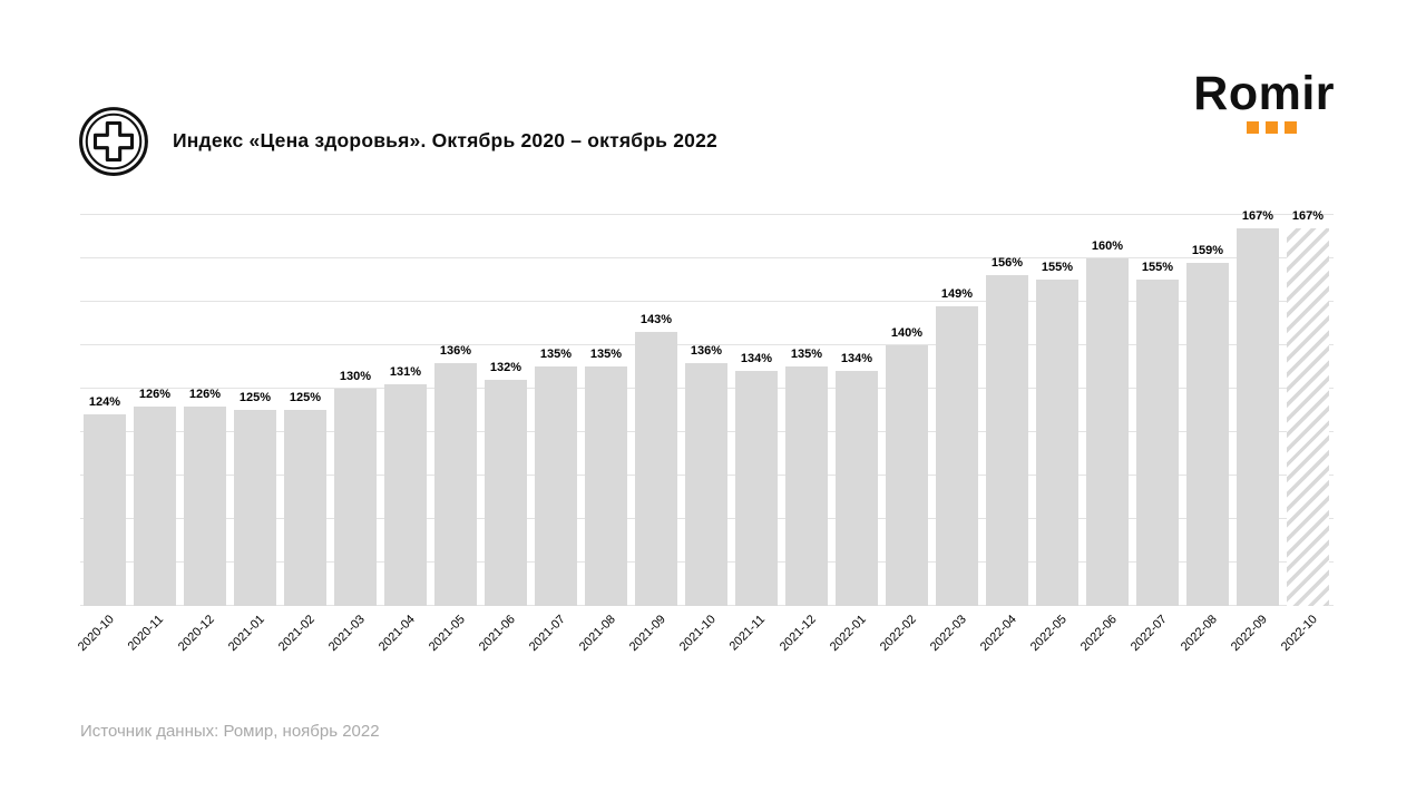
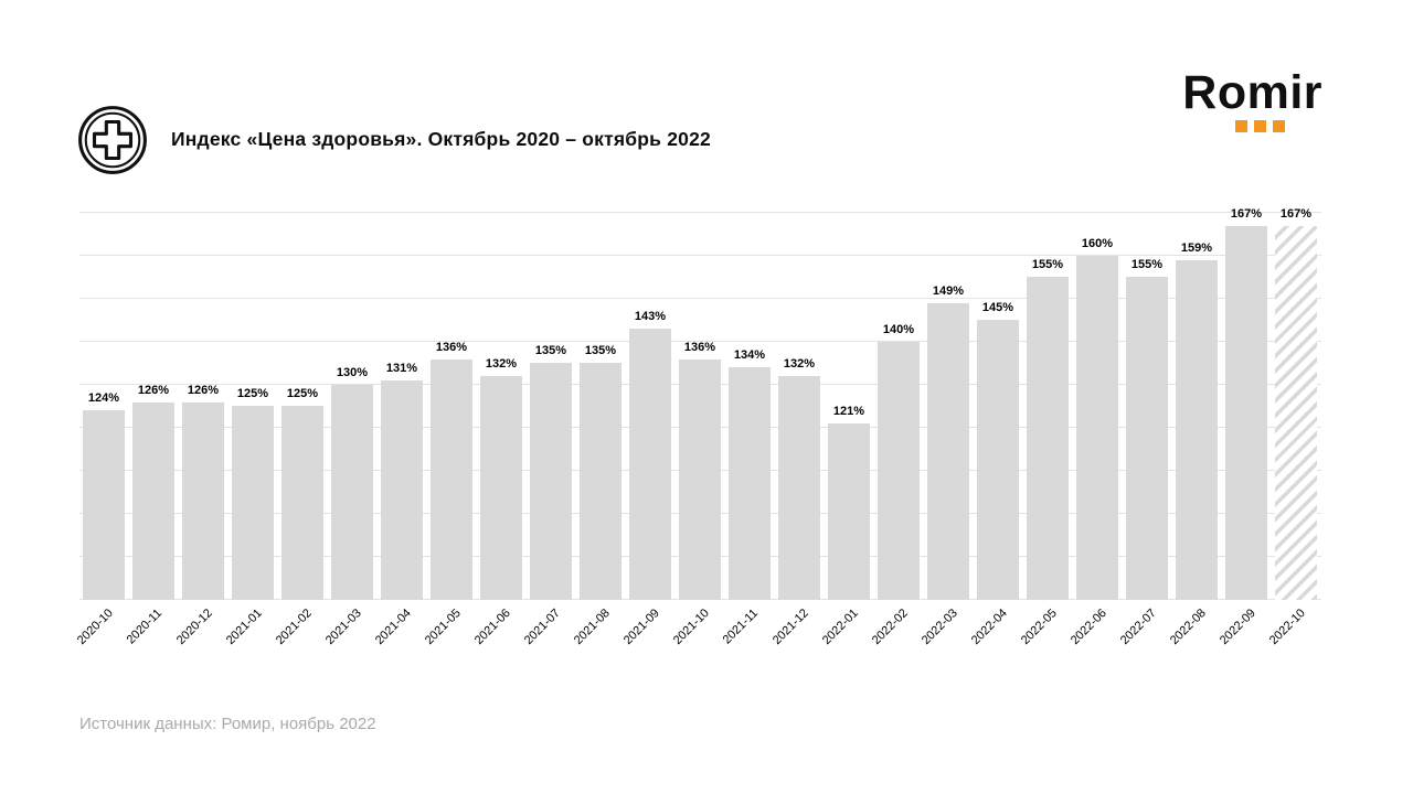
2021-12: 135% -> 132%
2022-01: 134% -> 121%
2022-04: 156% -> 145%
